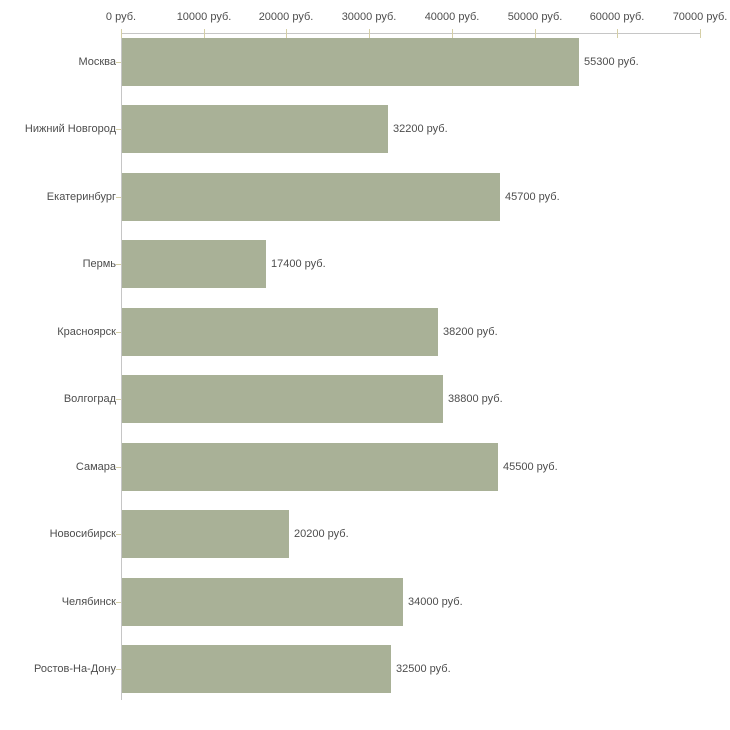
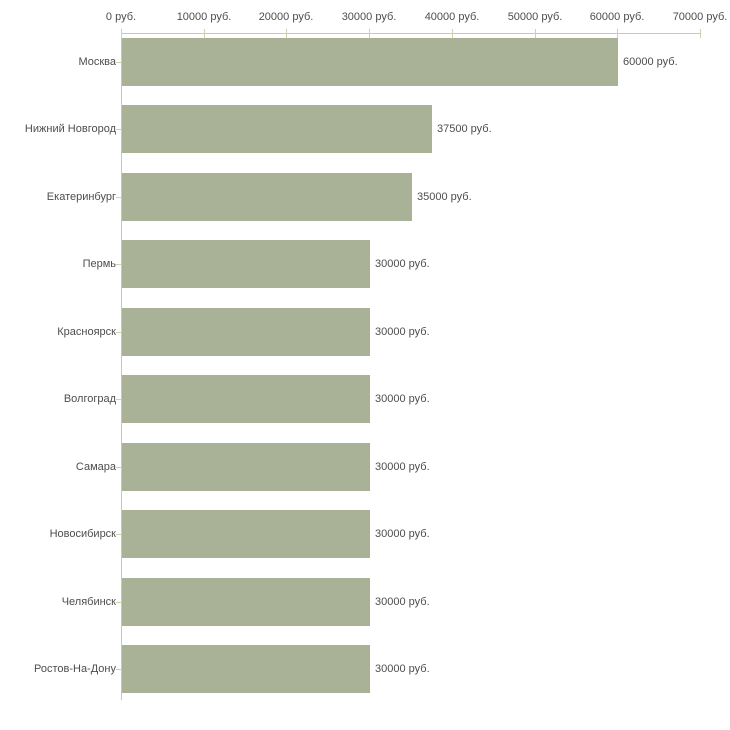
Москва: 55300 -> 60000
Нижний Новгород: 32200 -> 37500
Екатеринбург: 45700 -> 35000
Пермь: 17400 -> 30000
Красноярск: 38200 -> 30000
Волгоград: 38800 -> 30000
Самара: 45500 -> 30000
Новосибирск: 20200 -> 30000
Челябинск: 34000 -> 30000
Ростов-На-Дону: 32500 -> 30000
